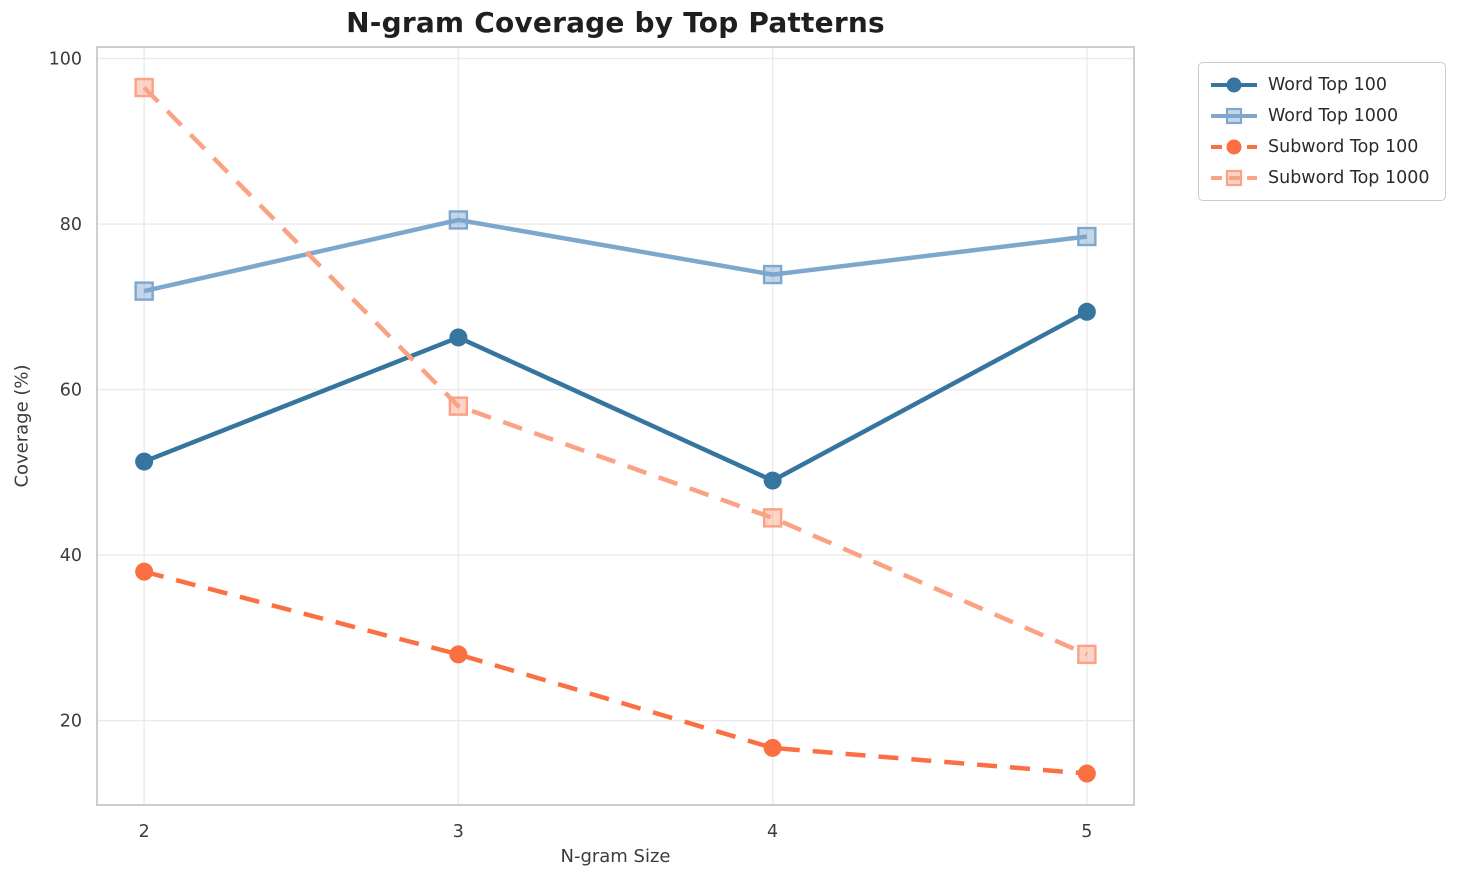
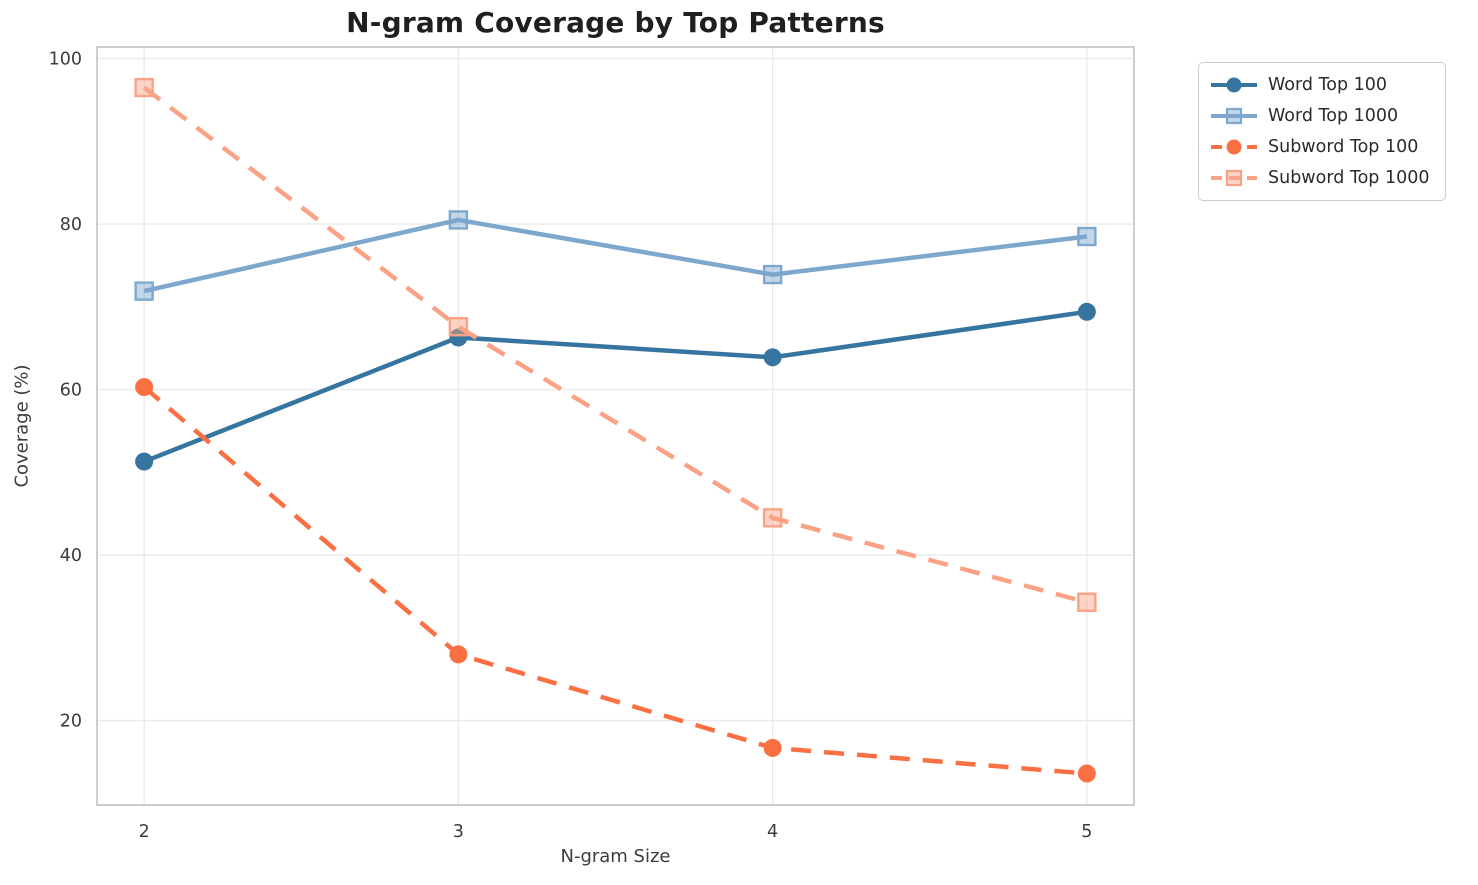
Subword Top 100/2: 38 -> 60
Subword Top 1000/3: 58 -> 68
Word Top 100/4: 49 -> 64
Subword Top 1000/5: 28 -> 34
